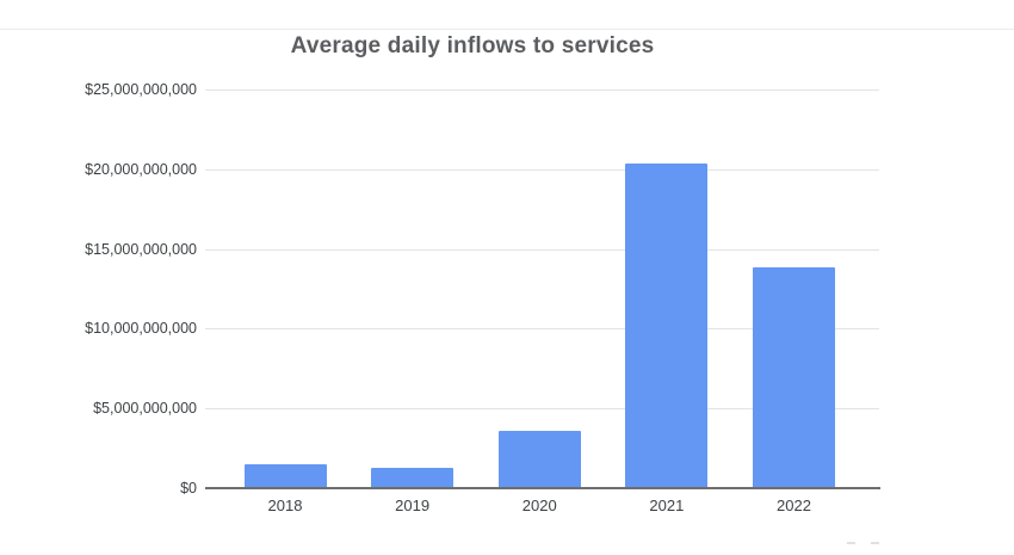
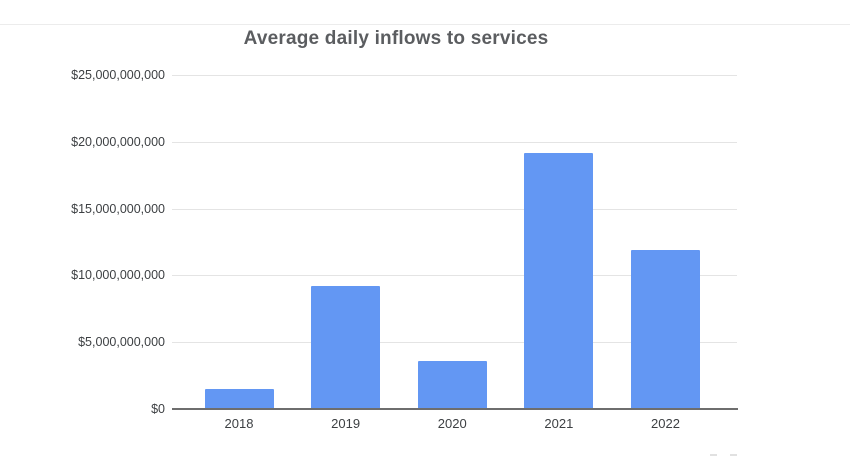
2019: $1200000000 -> $9100000000
2021: $20200000000 -> $19100000000
2022: $13800000000 -> $11800000000
